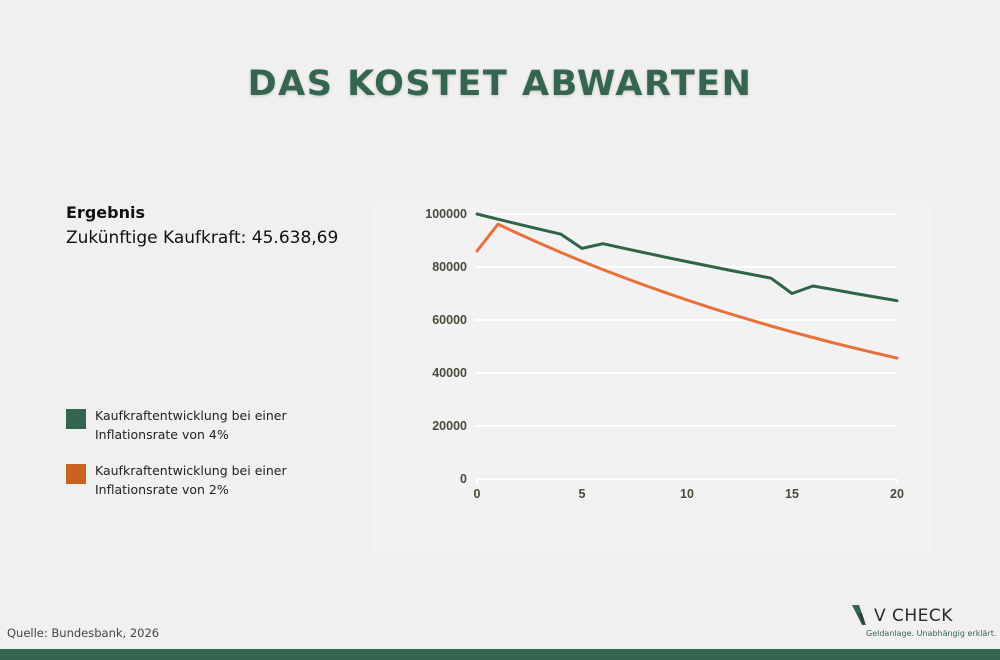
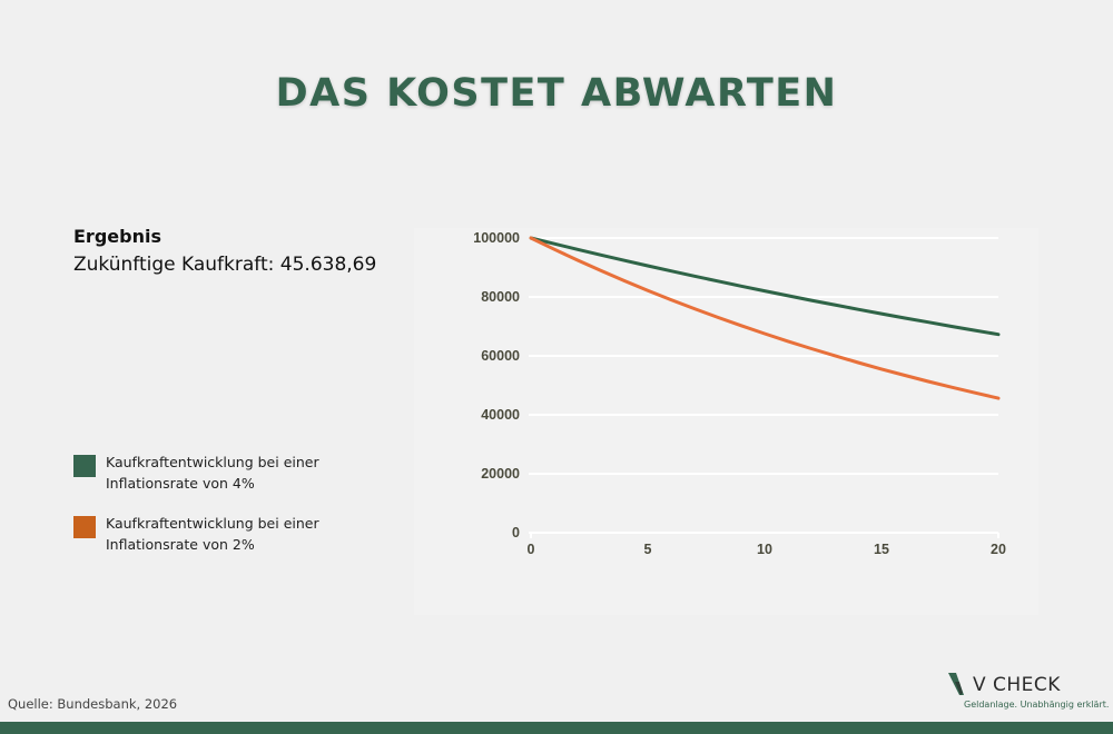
Kaufkraftentwicklung bei einer Inflationsrate von 2%/0: 86000 -> 100000
Kaufkraftentwicklung bei einer Inflationsrate von 4%/5: 87000 -> 91000
Kaufkraftentwicklung bei einer Inflationsrate von 4%/15: 70000 -> 74000
